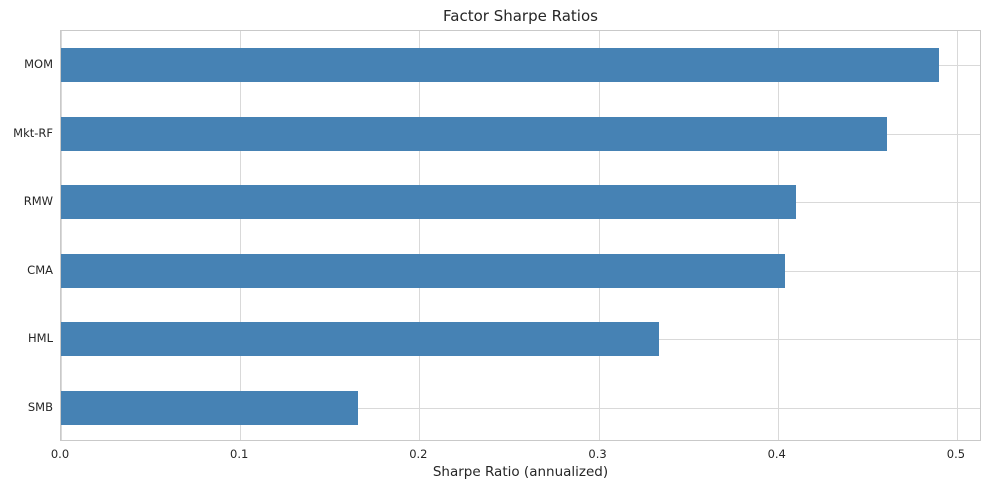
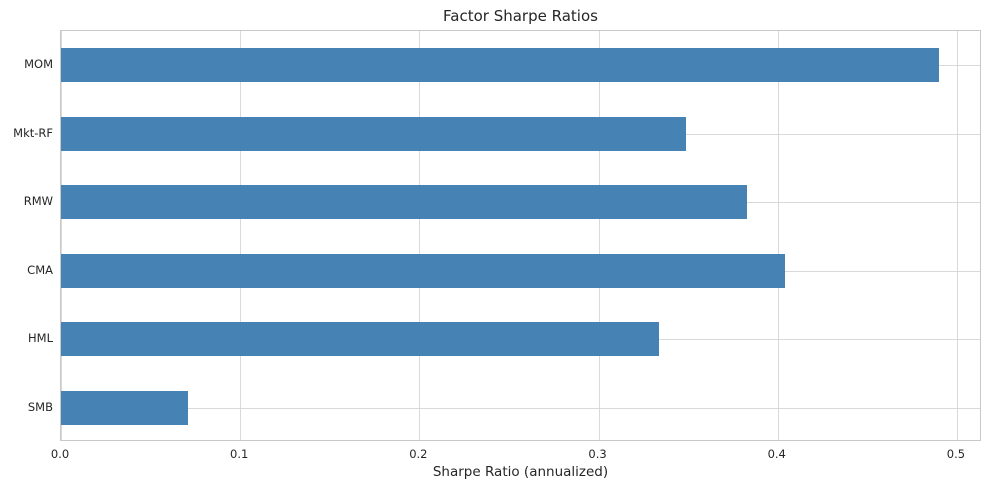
Mkt-RF: 0.461 -> 0.349
RMW: 0.410 -> 0.383
SMB: 0.166 -> 0.071
